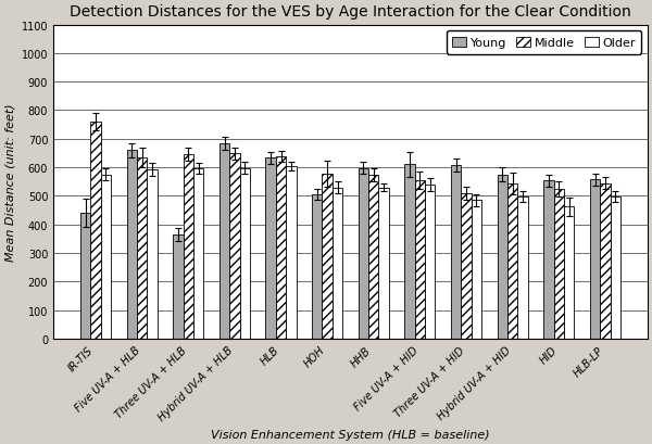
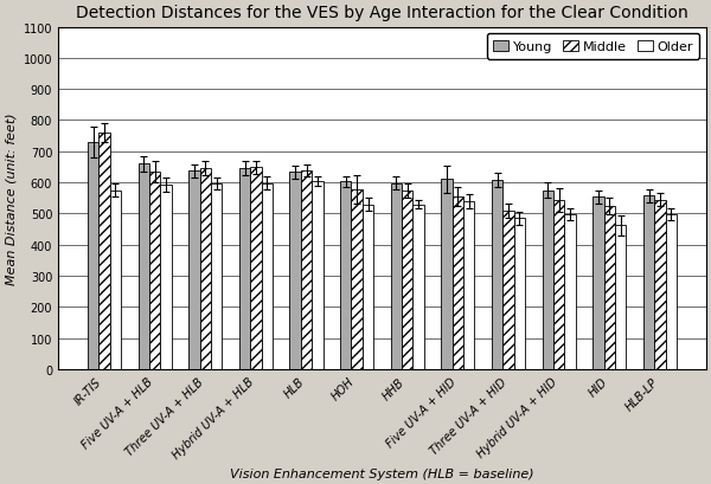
Young/IR-TIS: 440 -> 730
Young/Three UV-A + HLB: 365 -> 637
Young/Hybrid UV-A + HLB: 685 -> 645
Young/HOH: 505 -> 603
